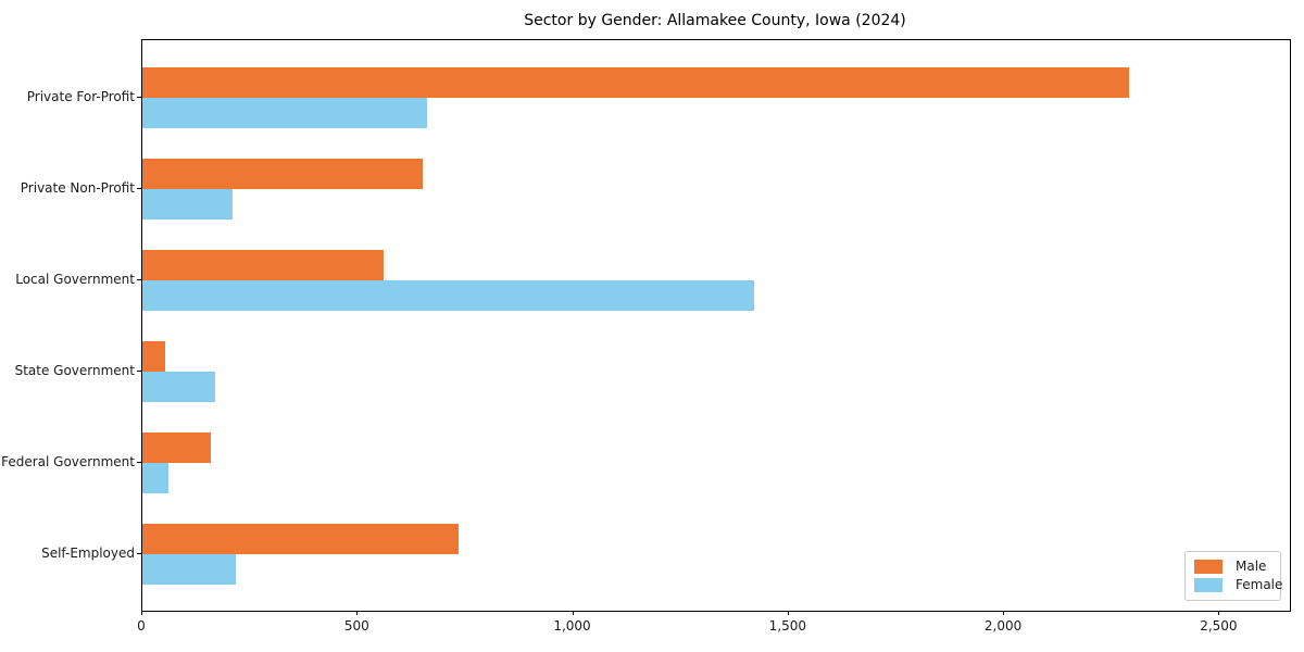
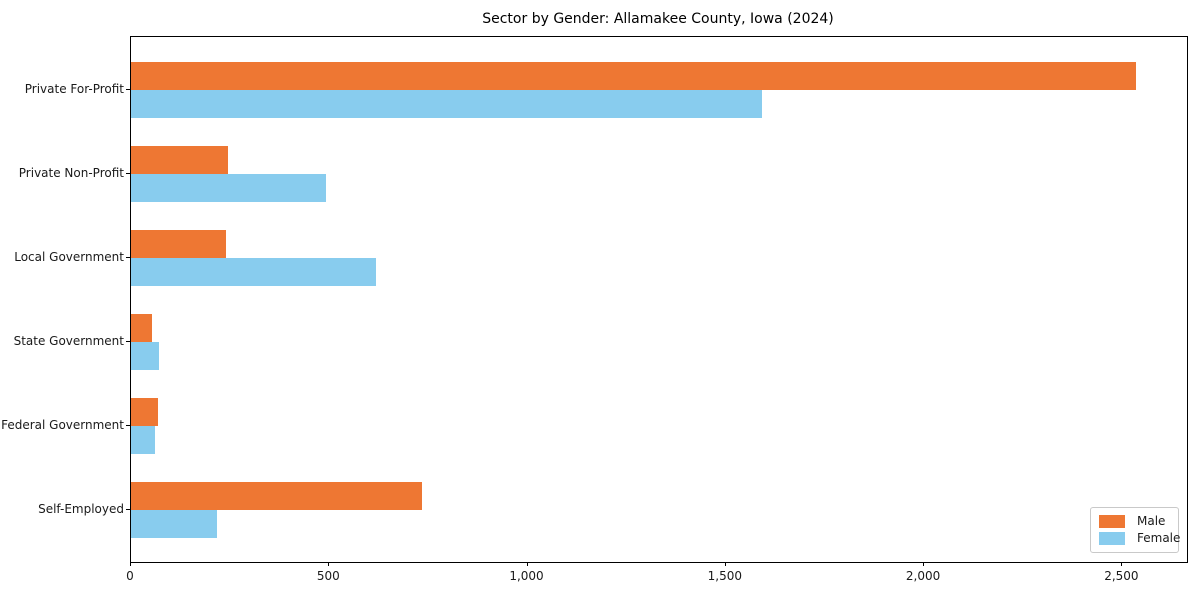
Male/Private For-Profit: 2290 -> 2540
Female/Private For-Profit: 660 -> 1590
Male/Private Non-Profit: 650 -> 240
Female/Private Non-Profit: 210 -> 490
Male/Local Government: 560 -> 240
Female/Local Government: 1420 -> 620
Female/State Government: 170 -> 70
Male/Federal Government: 160 -> 70
